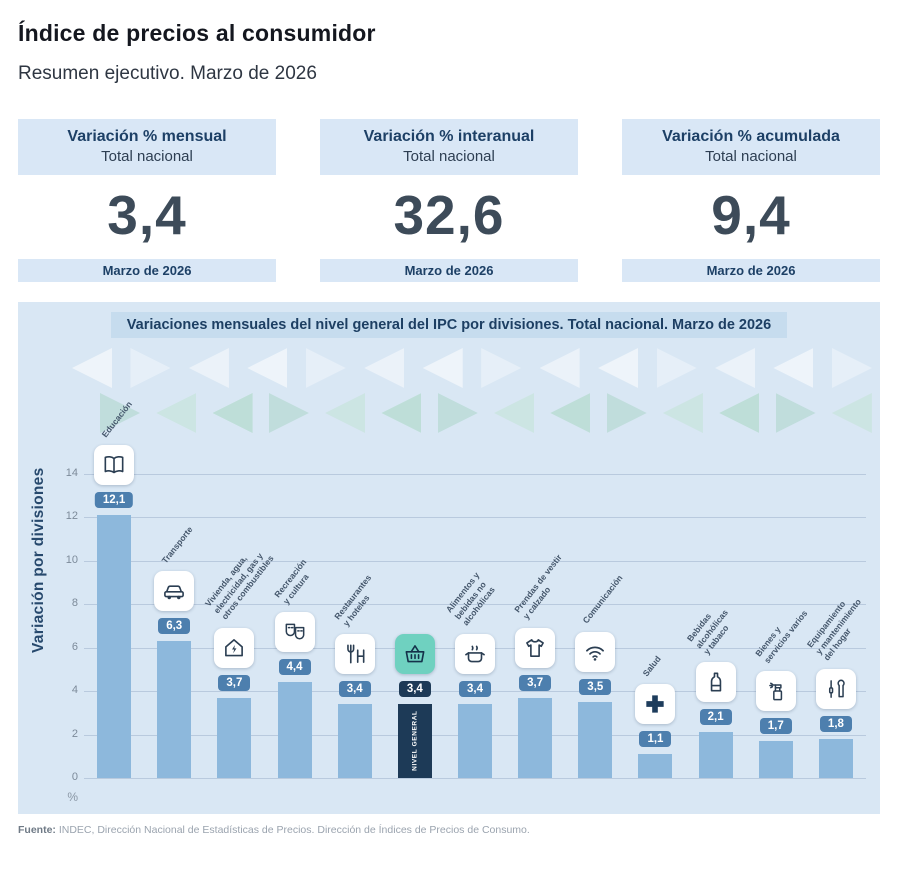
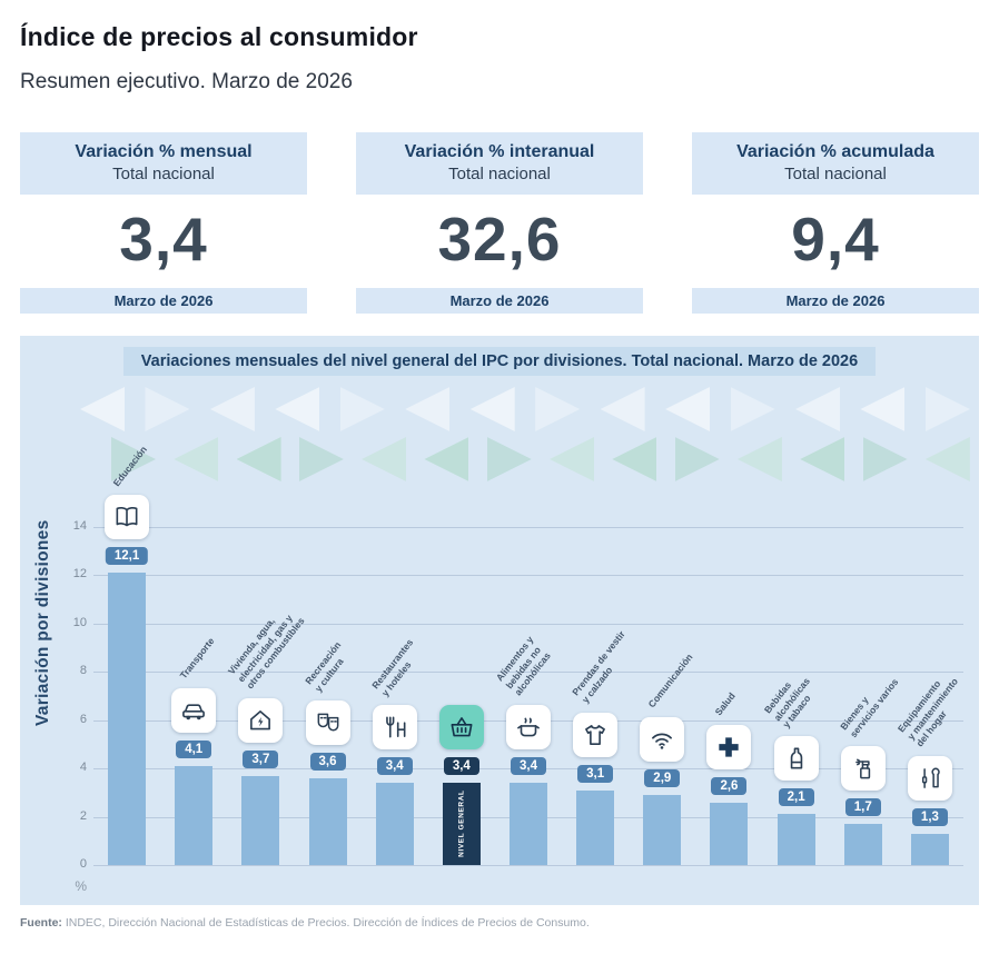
Transporte: 6,3 -> 4,1
Recreación y cultura: 4,4 -> 3,6
Prendas de vestir y calzado: 3,7 -> 3,1
Comunicación: 3,5 -> 2,9
Salud: 1,1 -> 2,6
Equipamiento y mantenimiento del hogar: 1,8 -> 1,3
